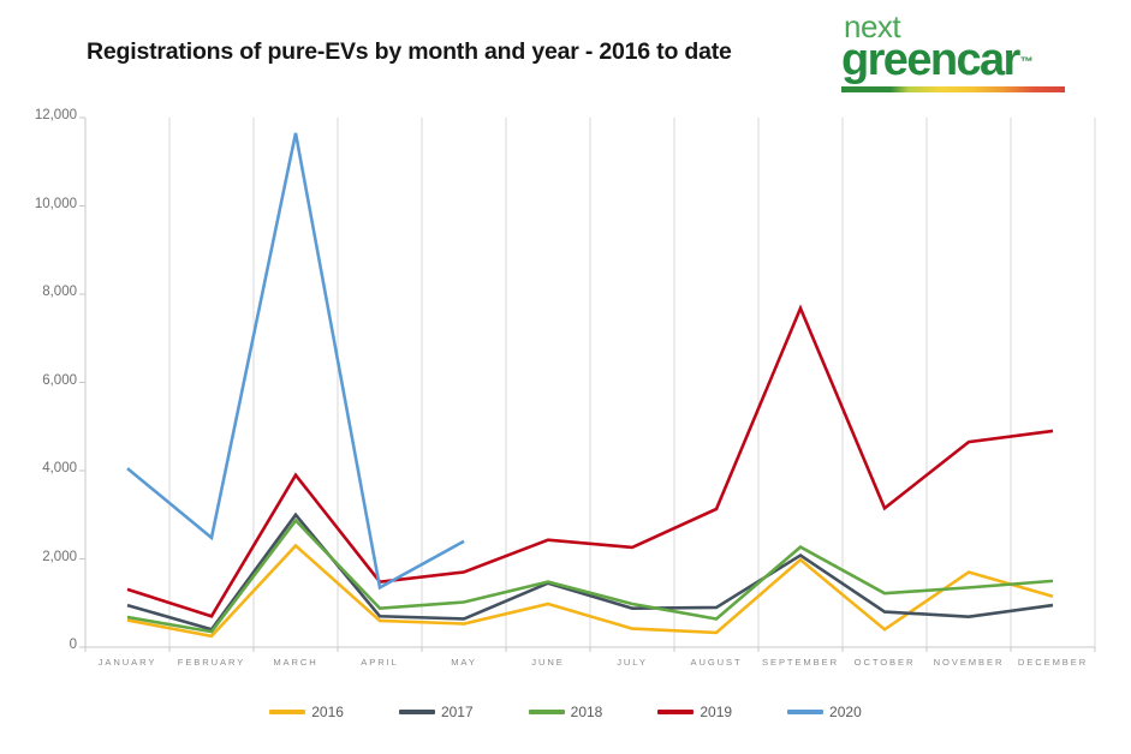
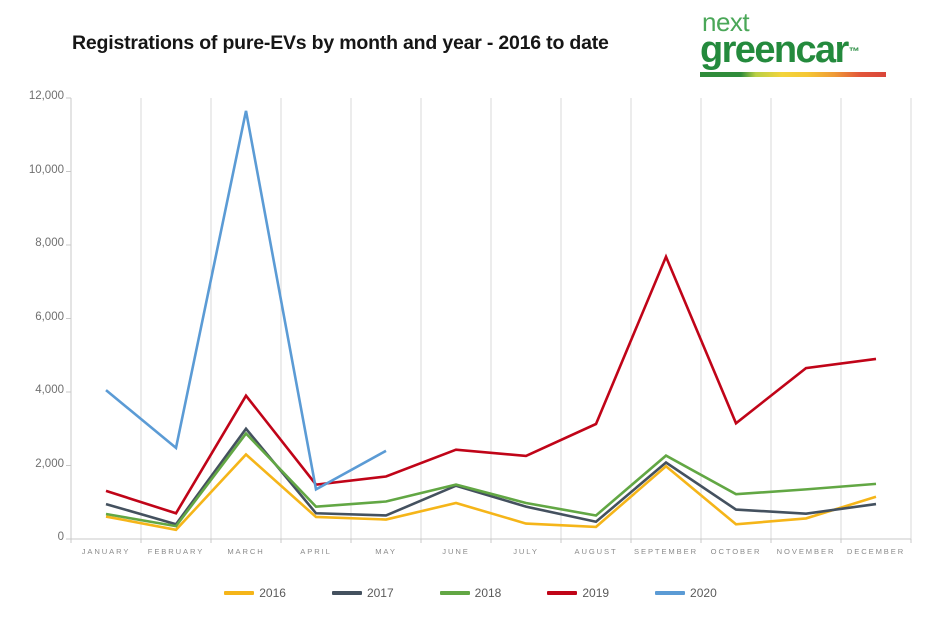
2017/AUGUST: 900 -> 500
2016/NOVEMBER: 1700 -> 600
